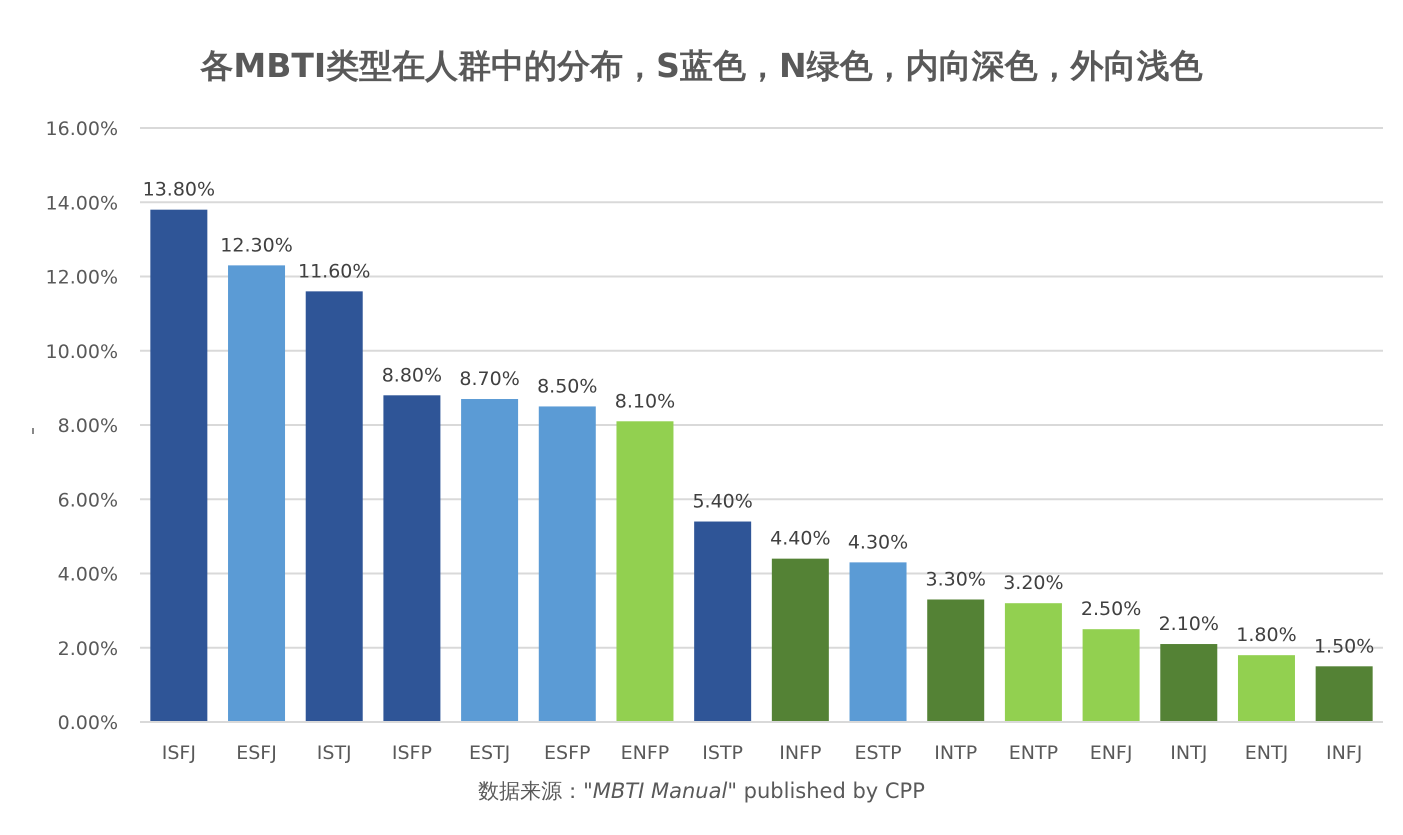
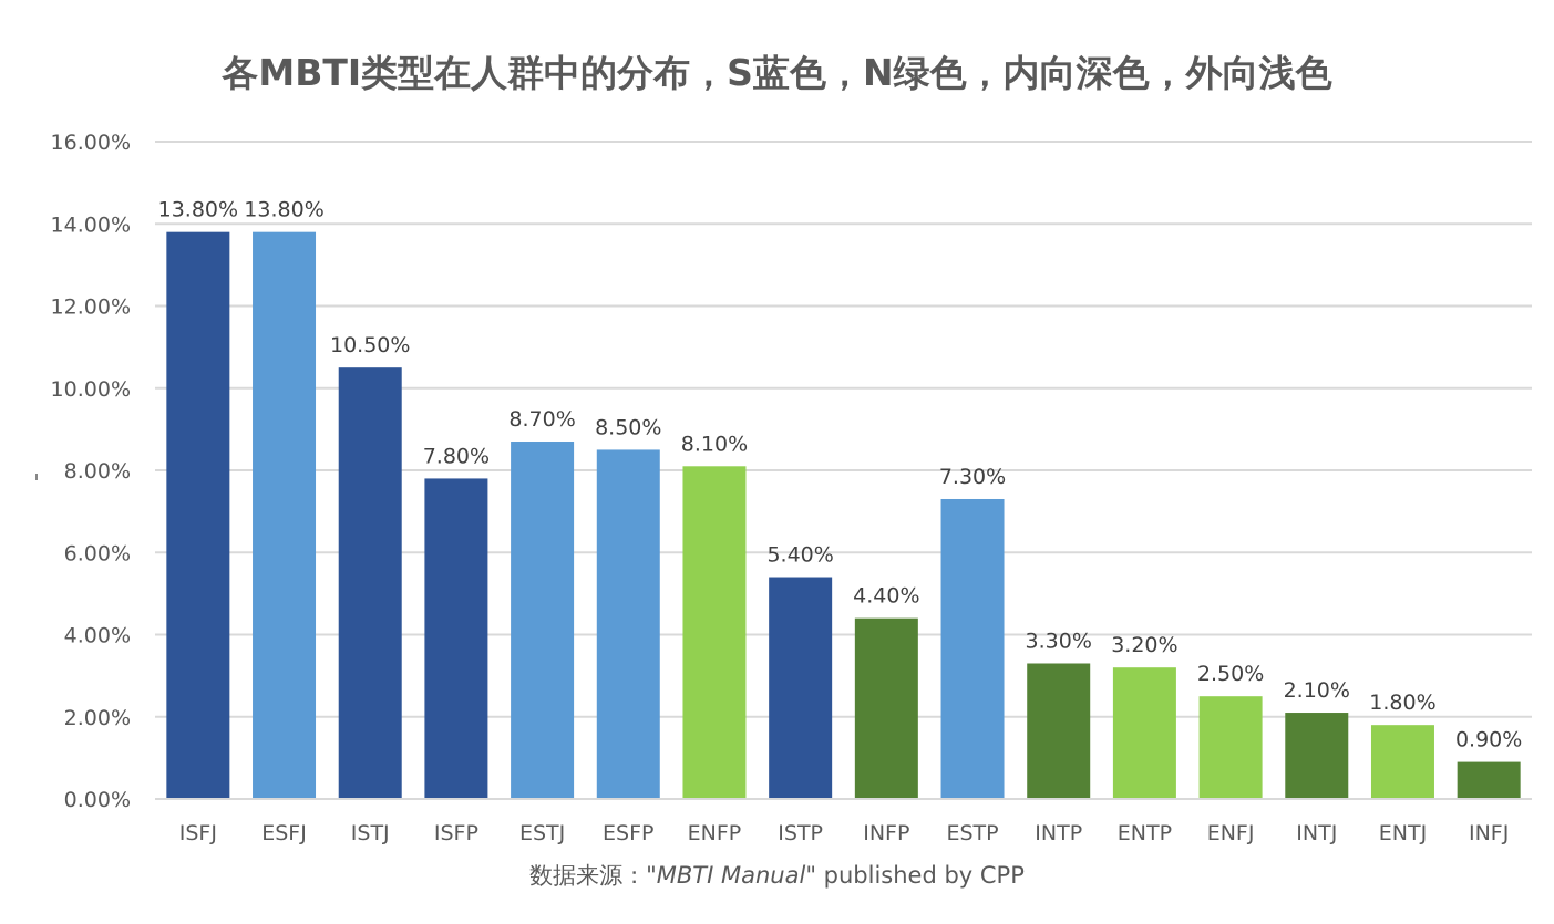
ESFJ: 12.30% -> 13.80%
ISTJ: 11.60% -> 10.50%
ISFP: 8.80% -> 7.80%
ESTP: 4.30% -> 7.30%
INFJ: 1.50% -> 0.90%
